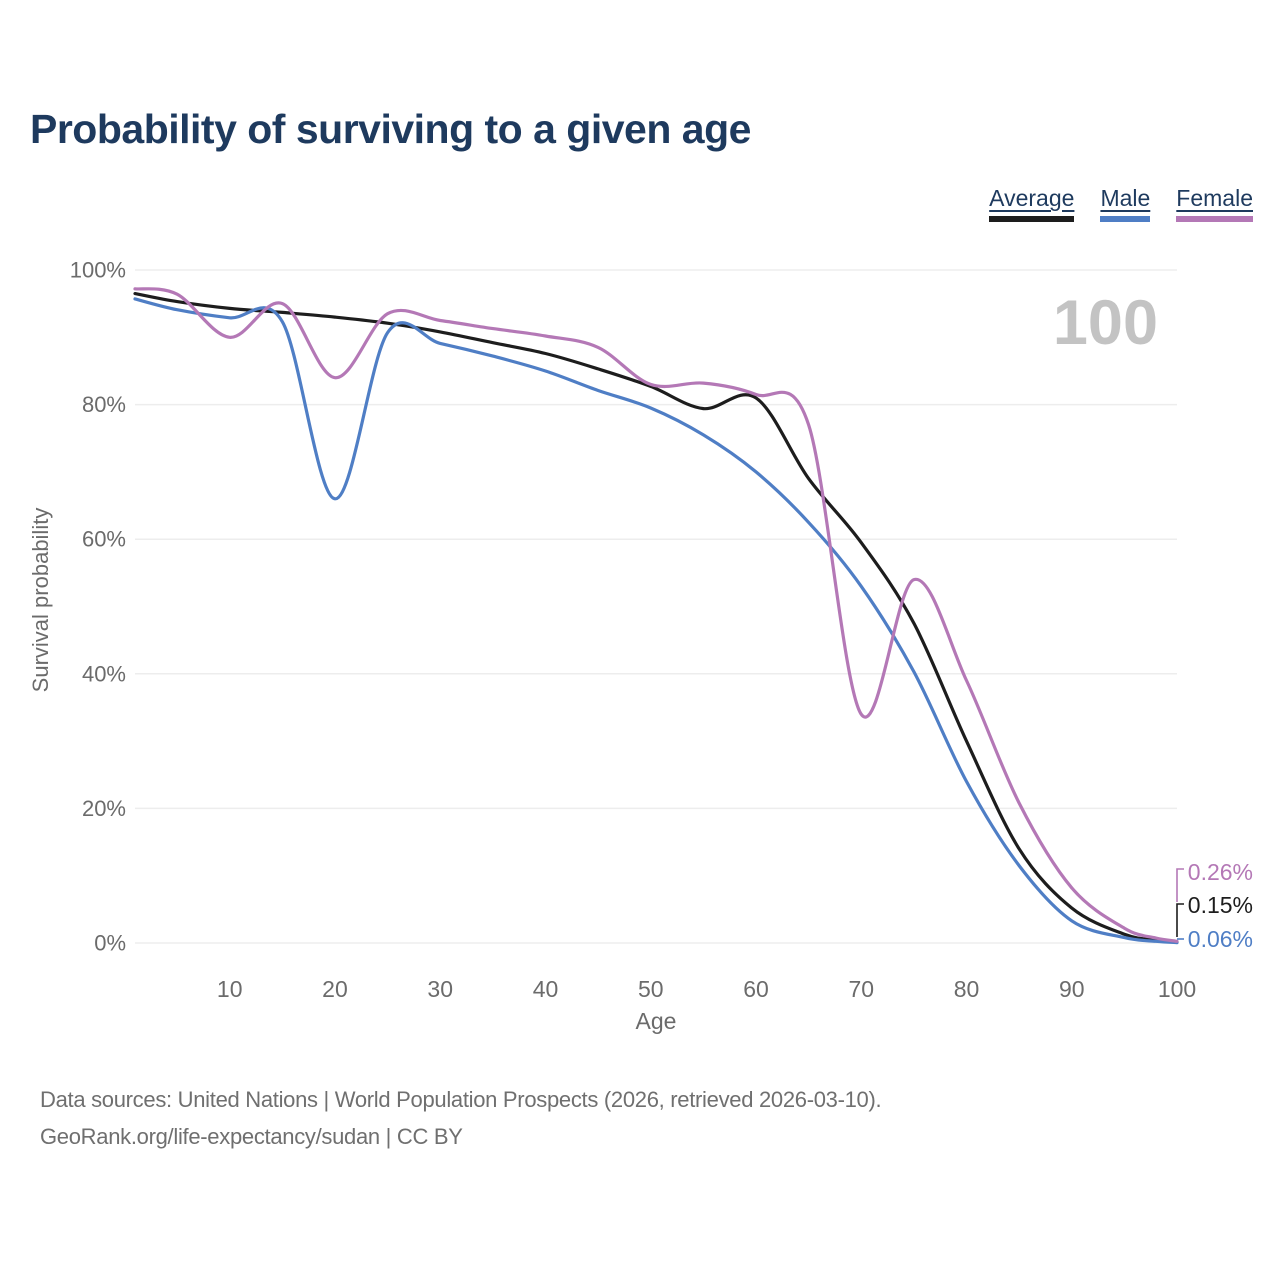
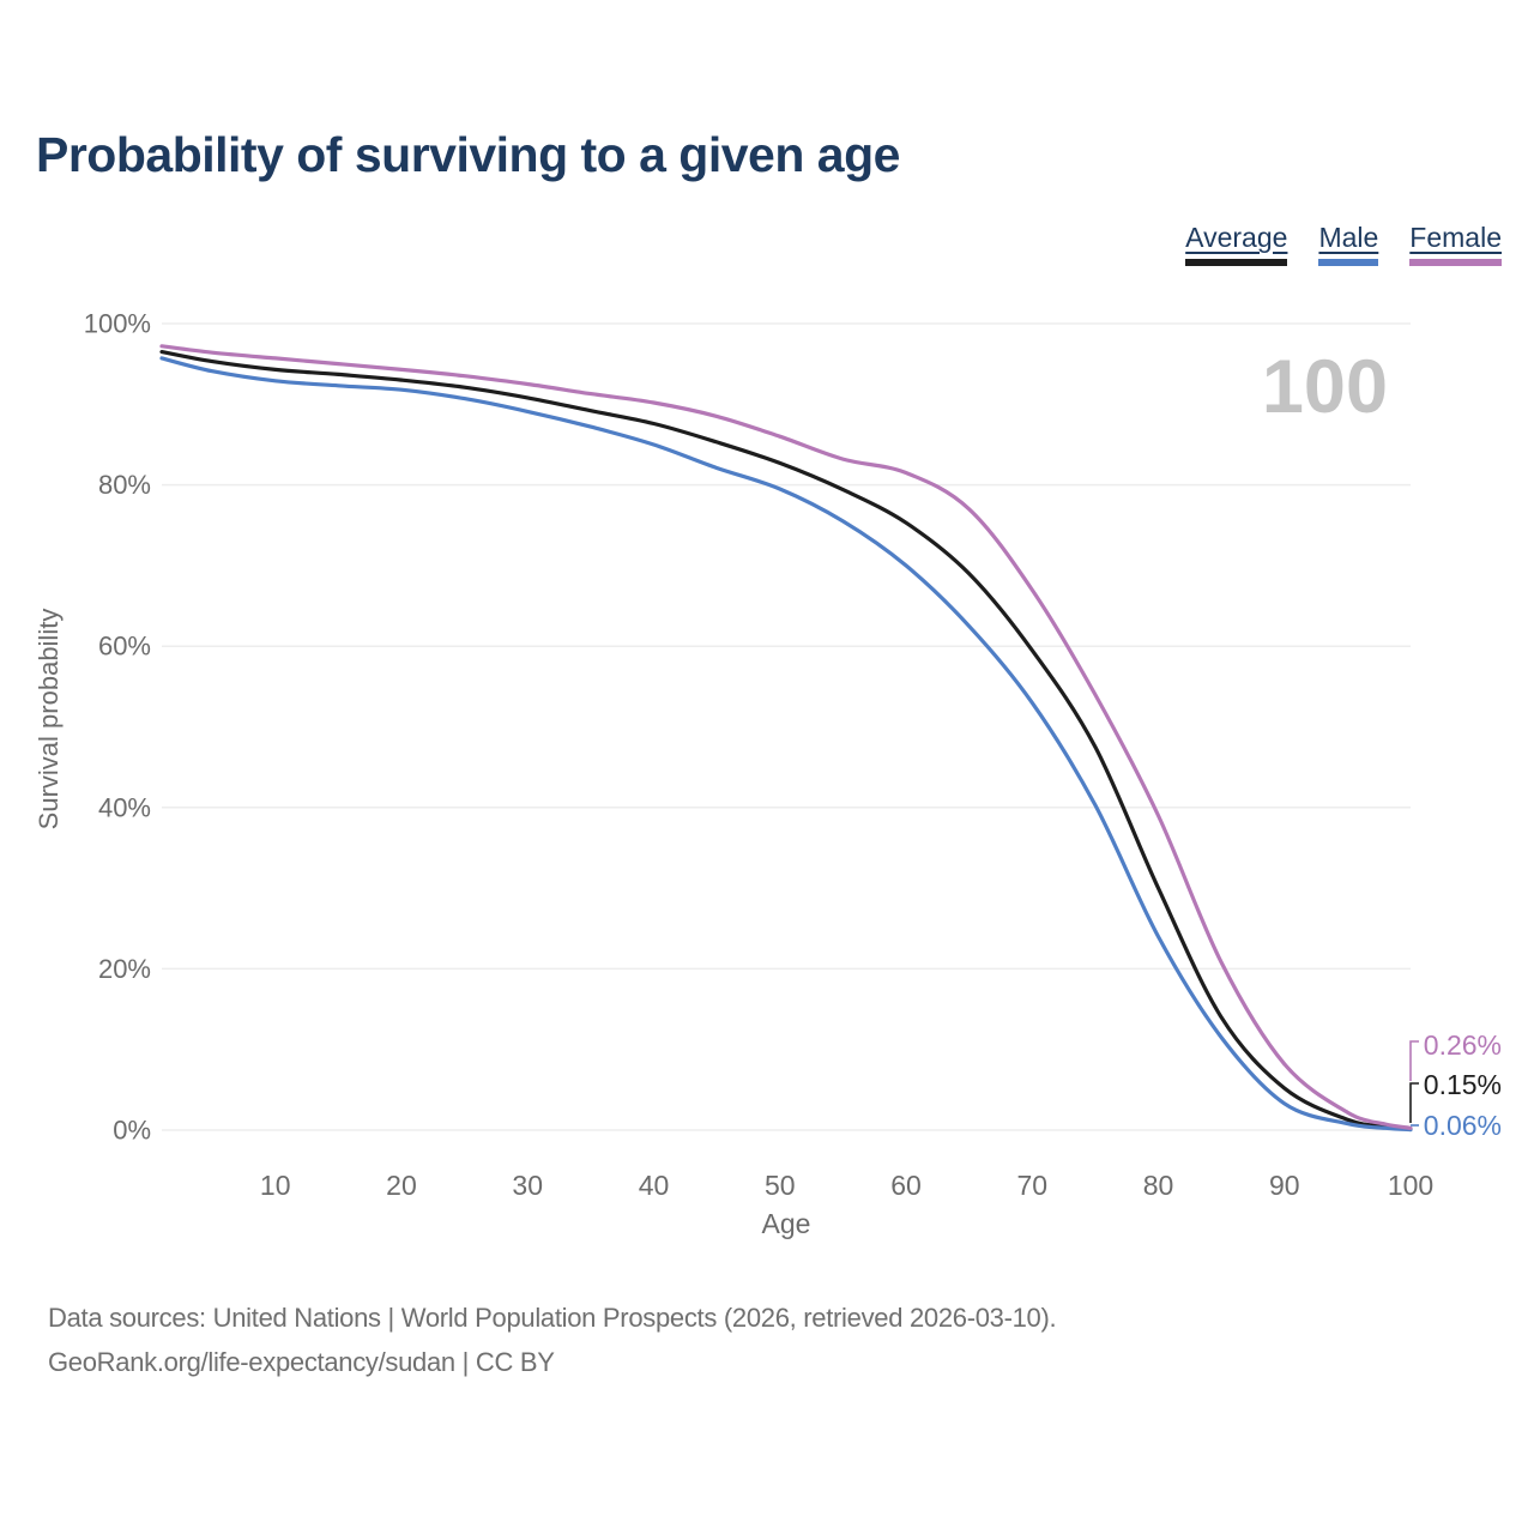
Female/10: 90% -> 96%
Male/20: 66% -> 92%
Female/20: 84% -> 94%
Female/50: 83% -> 86%
Average/60: 81% -> 75%
Female/70: 34% -> 67%
